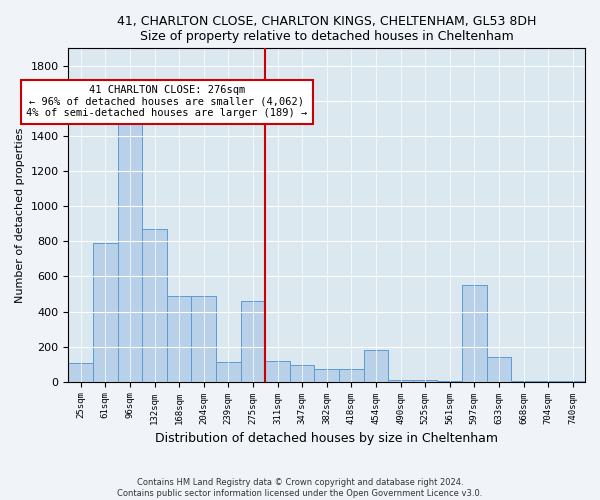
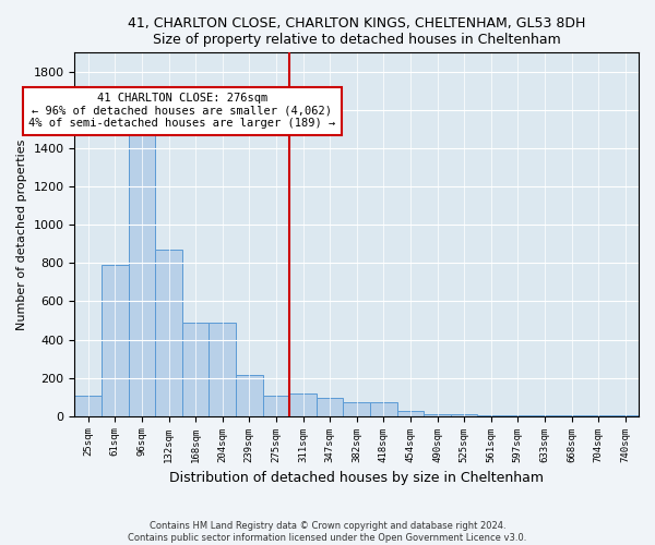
239sqm: 110 -> 220
275sqm: 460 -> 100
454sqm: 180 -> 20
597sqm: 550 -> 0
633sqm: 140 -> 0
